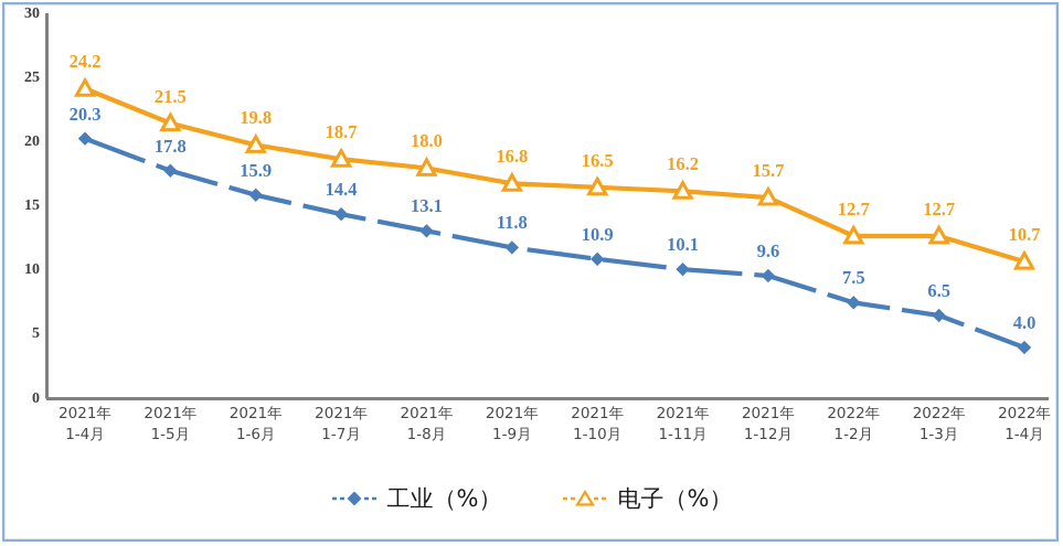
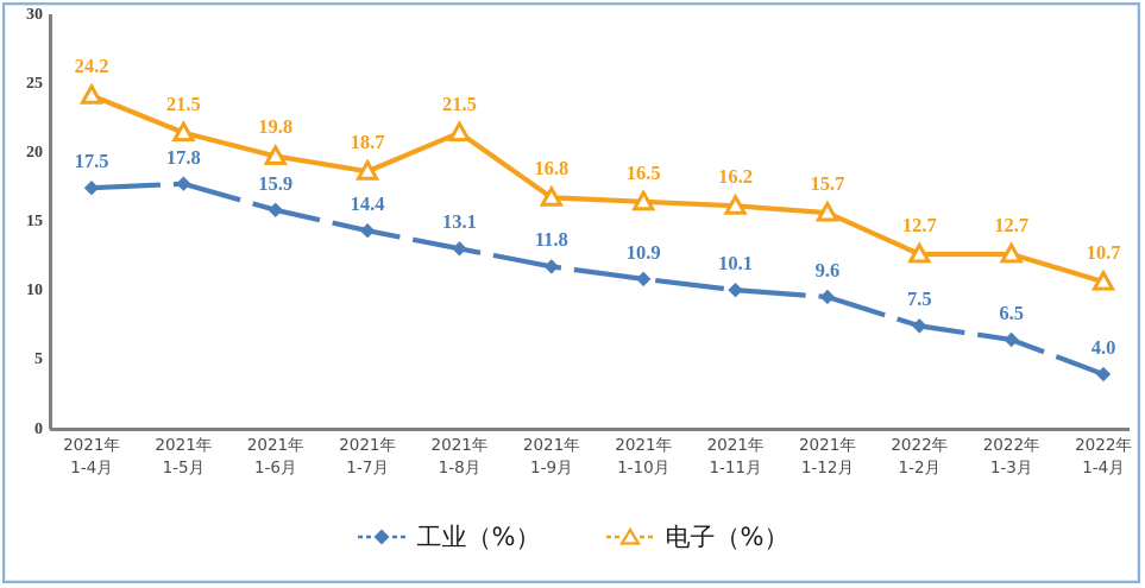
工业（%）/2021年 1-4月: 20.3 -> 17.5
电子（%）/2021年 1-8月: 18.0 -> 21.5
